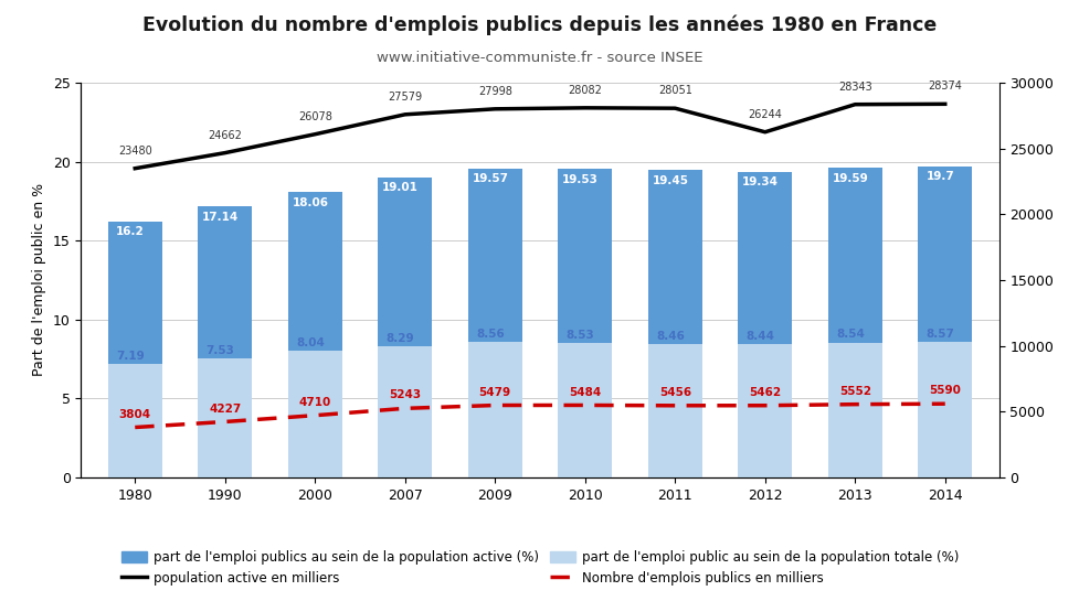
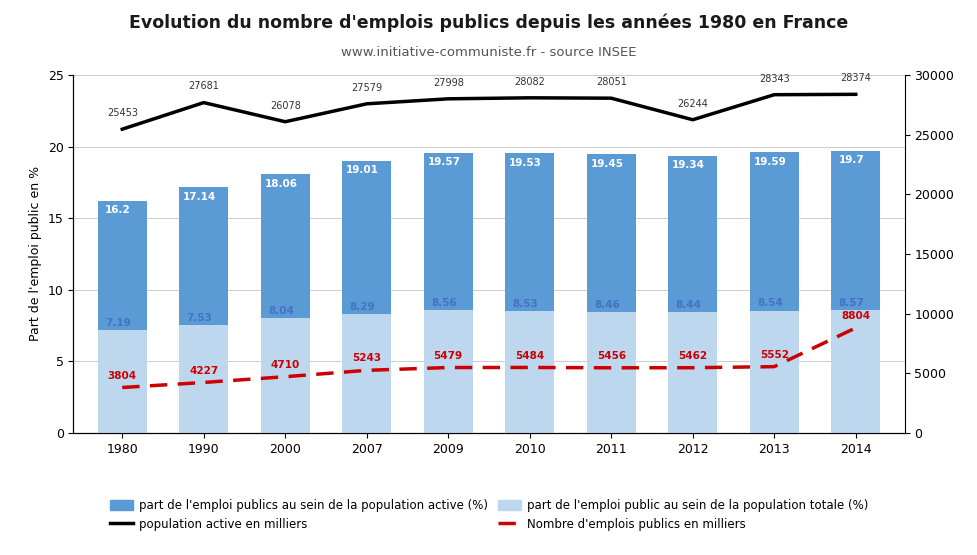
population active en milliers/1980: 23480 -> 25453
population active en milliers/1990: 24662 -> 27681
Nombre d'emplois publics en milliers/2014: 5590 -> 8804
